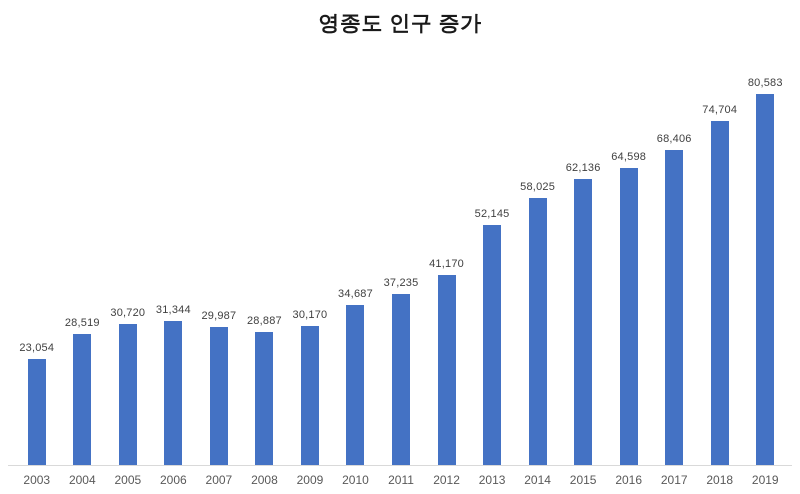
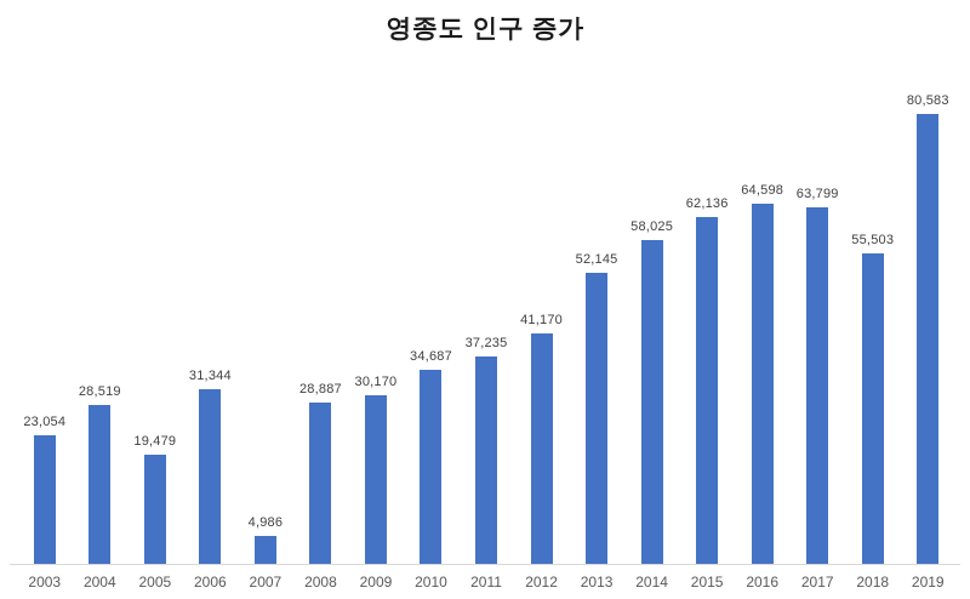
2005: 30,720 -> 19,479
2007: 29,987 -> 4,986
2017: 68,406 -> 63,799
2018: 74,704 -> 55,503
